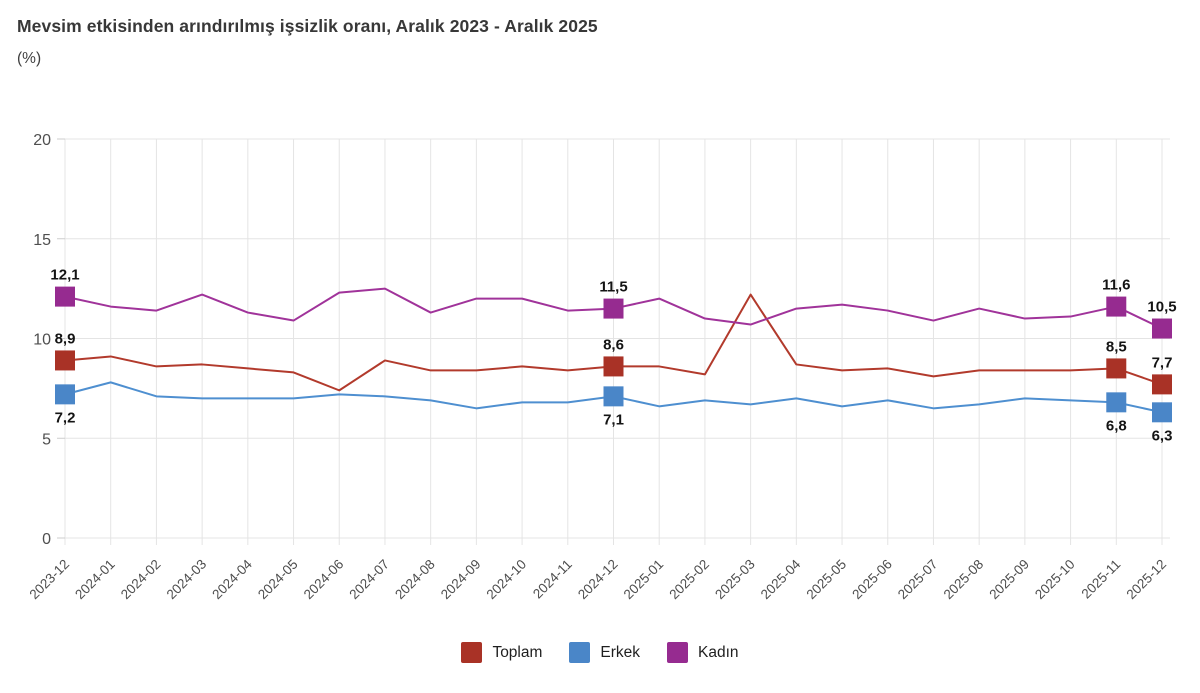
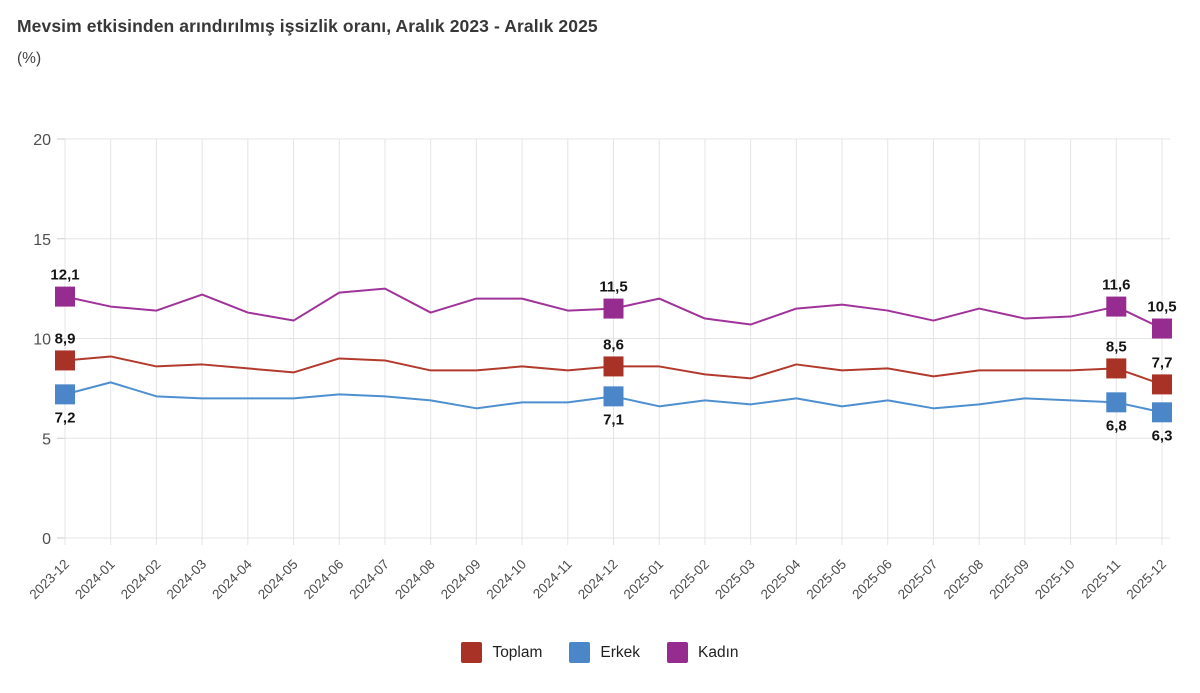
Toplam/2024-06: 7.4 -> 9.0
Toplam/2025-03: 12.2 -> 8.0
